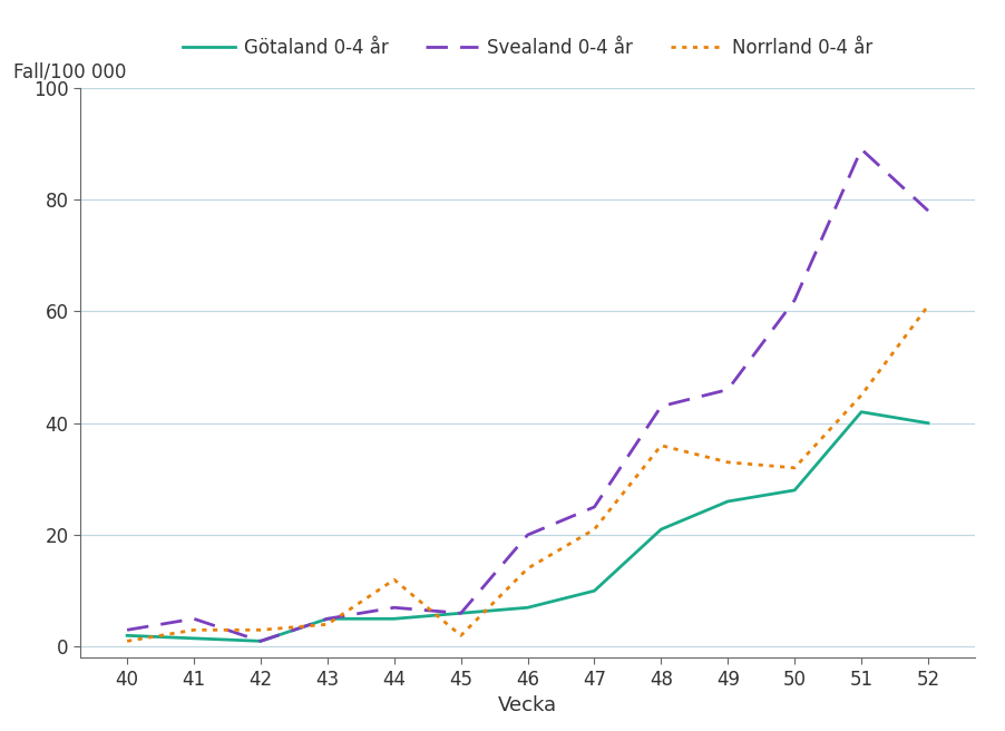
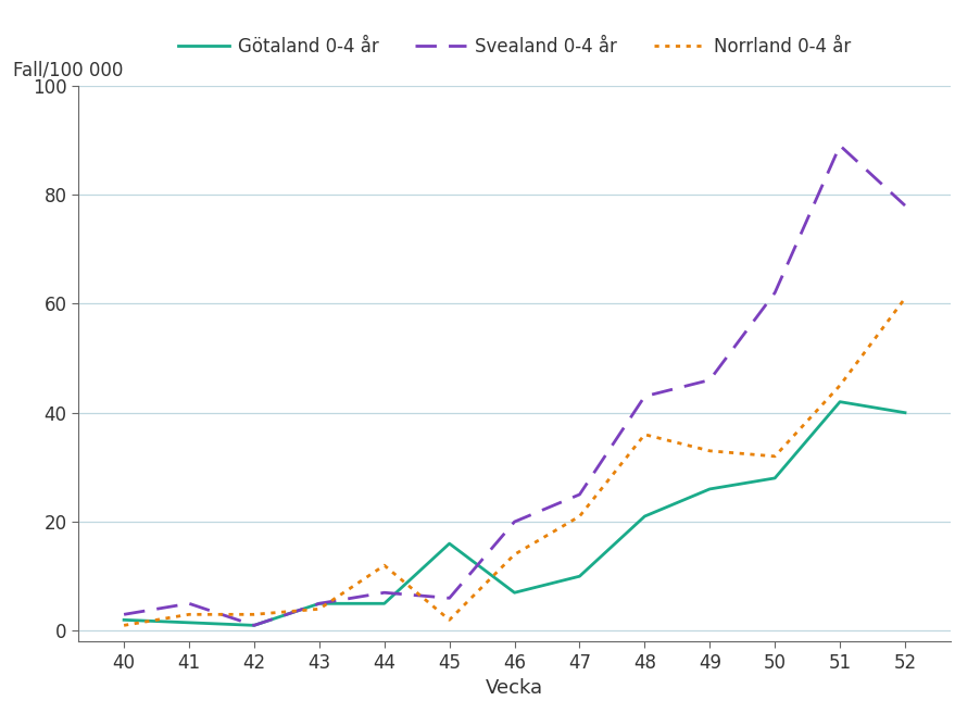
Götaland 0-4 år/45: 6.0 -> 16.0
